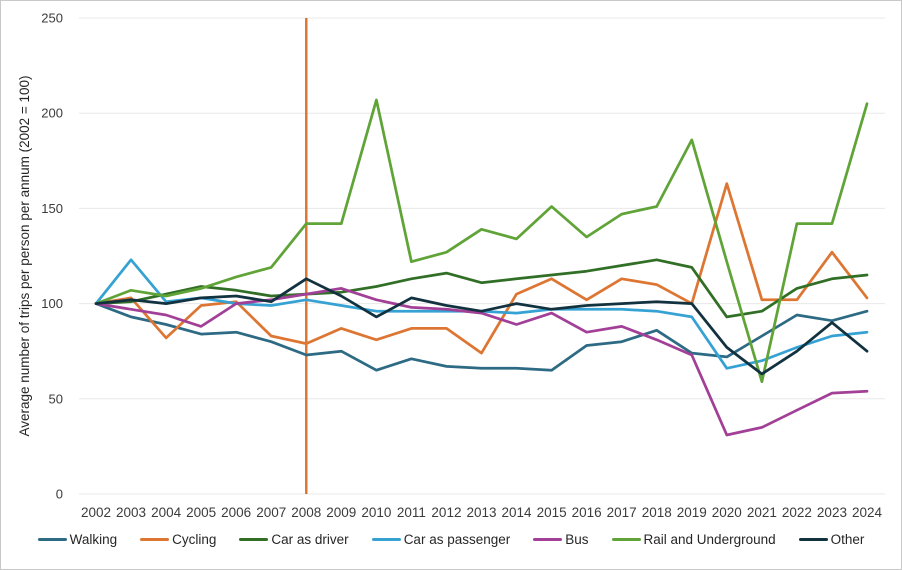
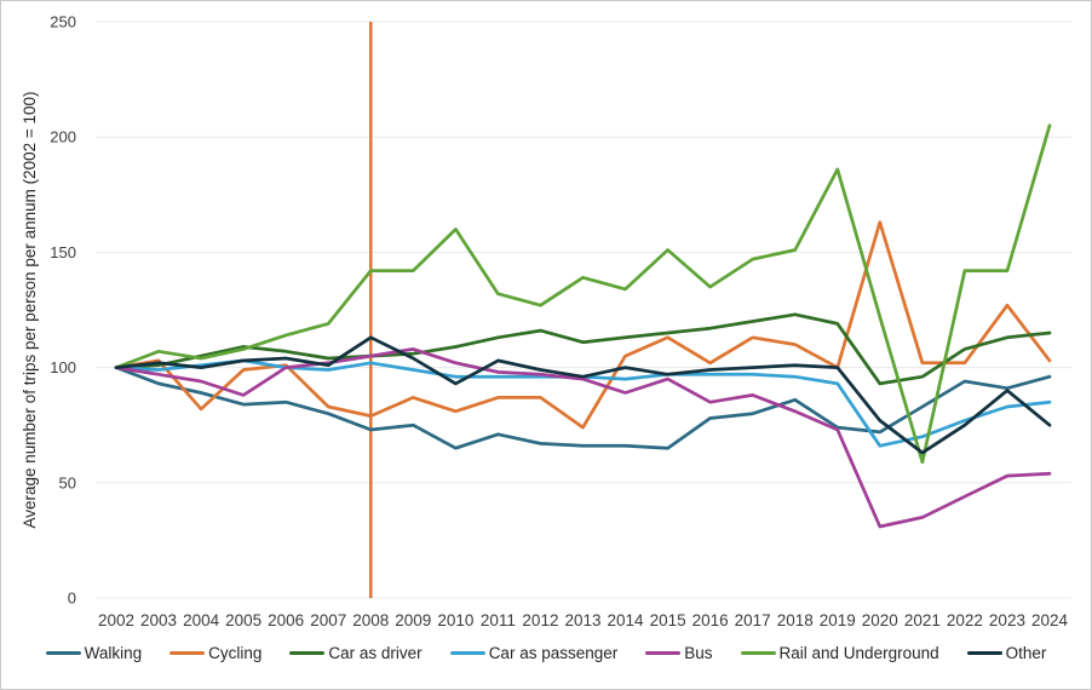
Car as passenger/2003: 123 -> 99
Rail and Underground/2010: 207 -> 160
Rail and Underground/2011: 122 -> 132
